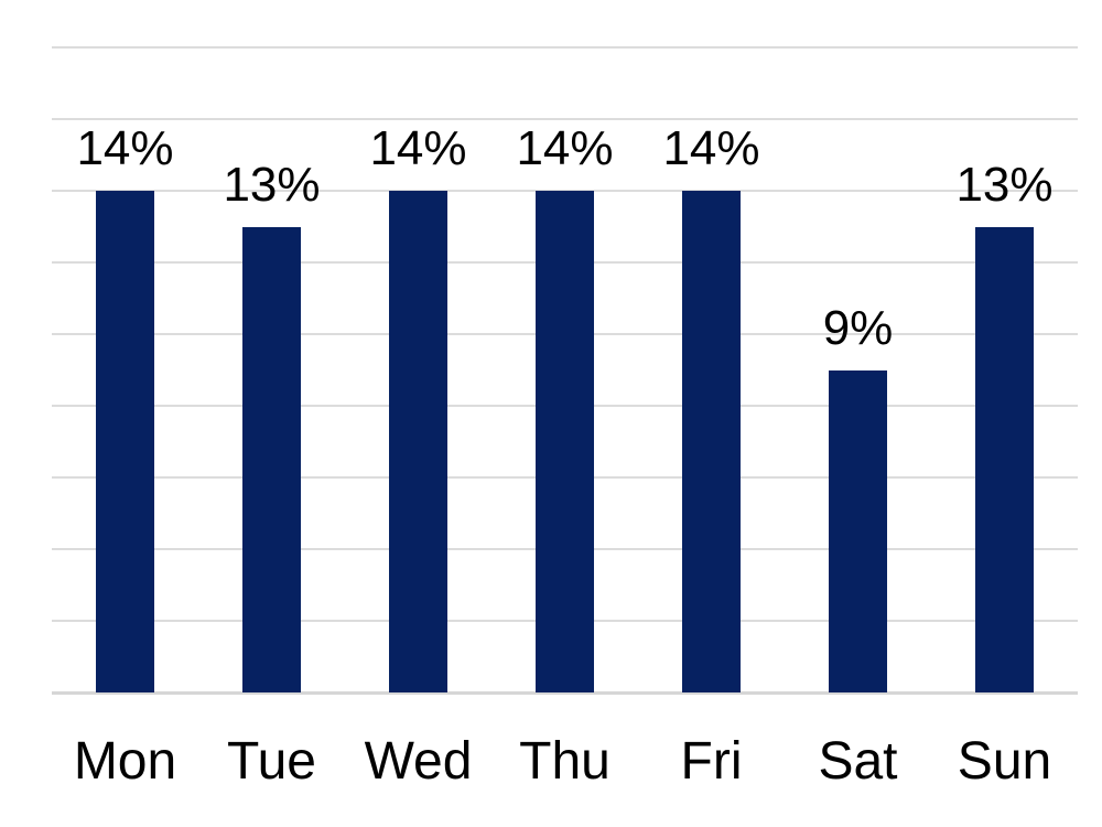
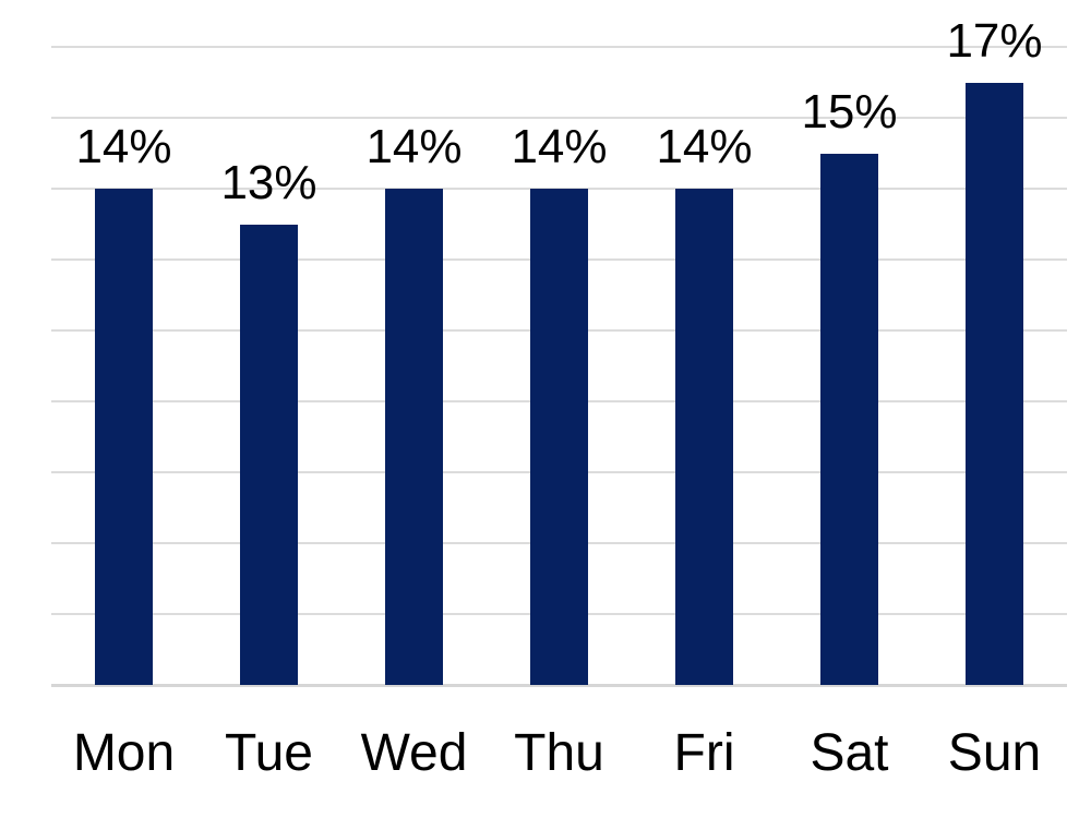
Sat: 9% -> 15%
Sun: 13% -> 17%
